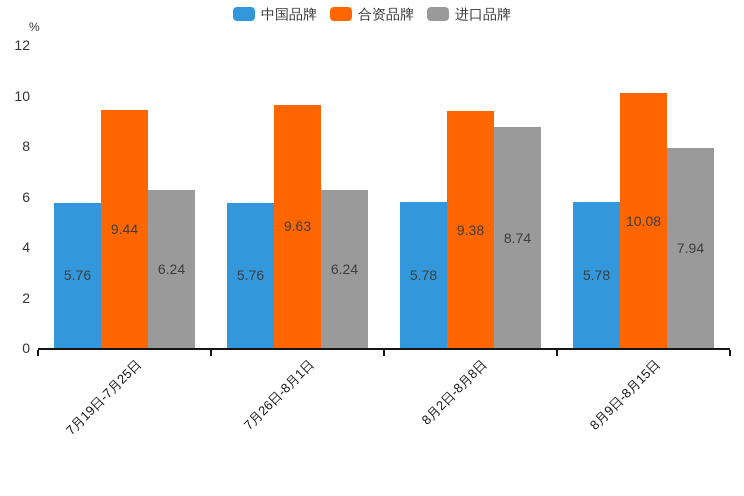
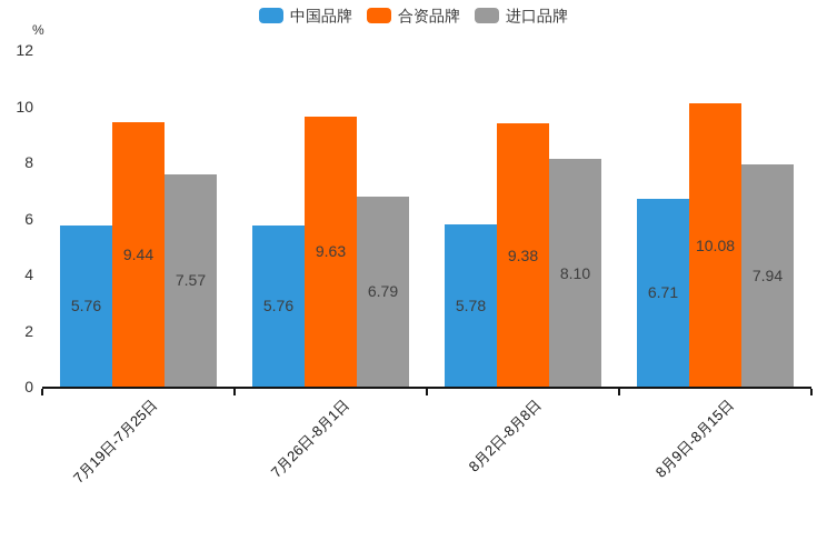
进口品牌/7月19日-7月25日: 6.24 -> 7.57
进口品牌/7月26日-8月1日: 6.24 -> 6.79
进口品牌/8月2日-8月8日: 8.74 -> 8.10
中国品牌/8月9日-8月15日: 5.78 -> 6.71
